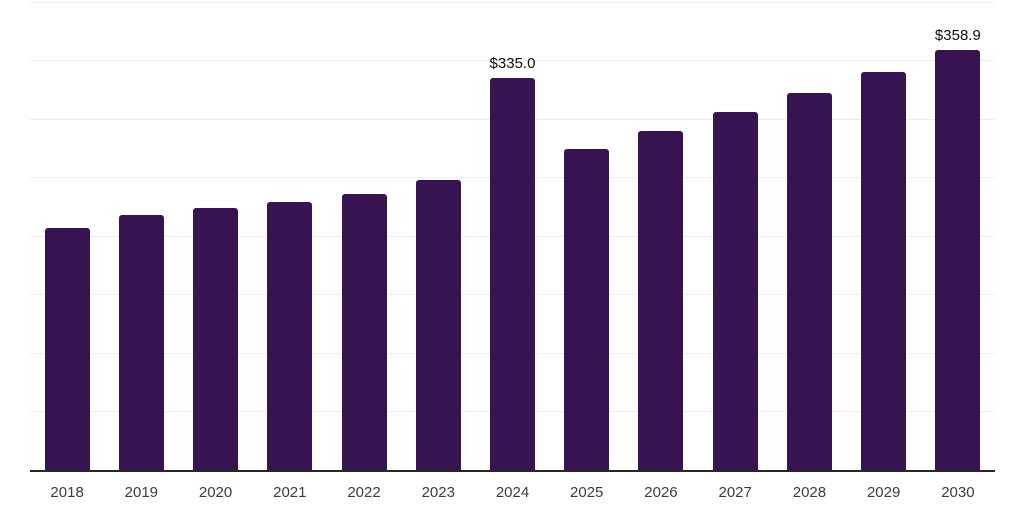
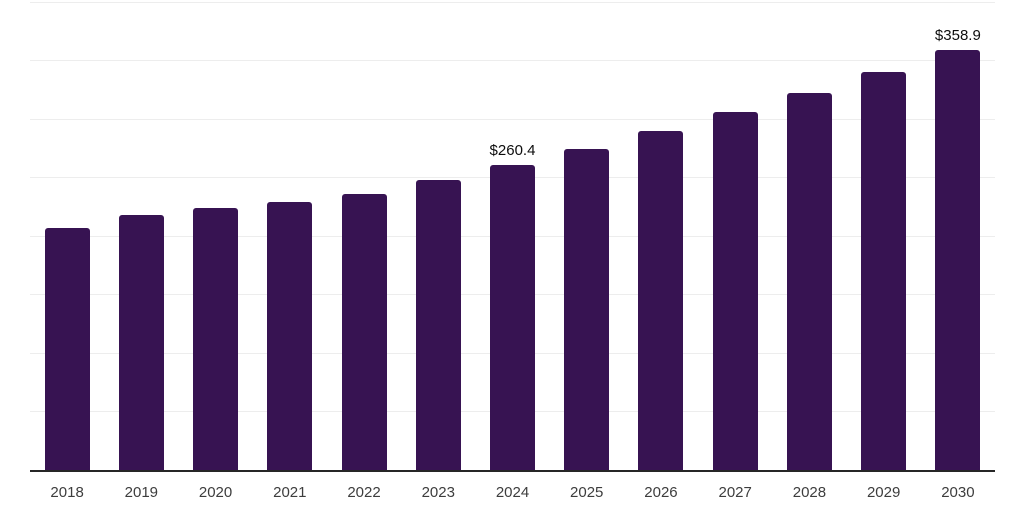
2024: $335.0 -> $260.4
